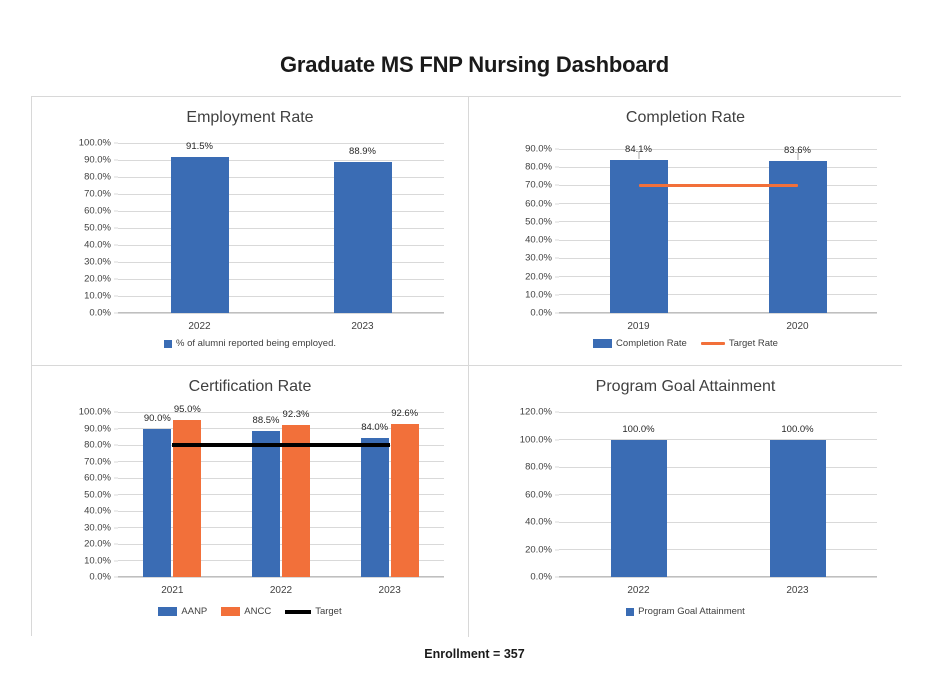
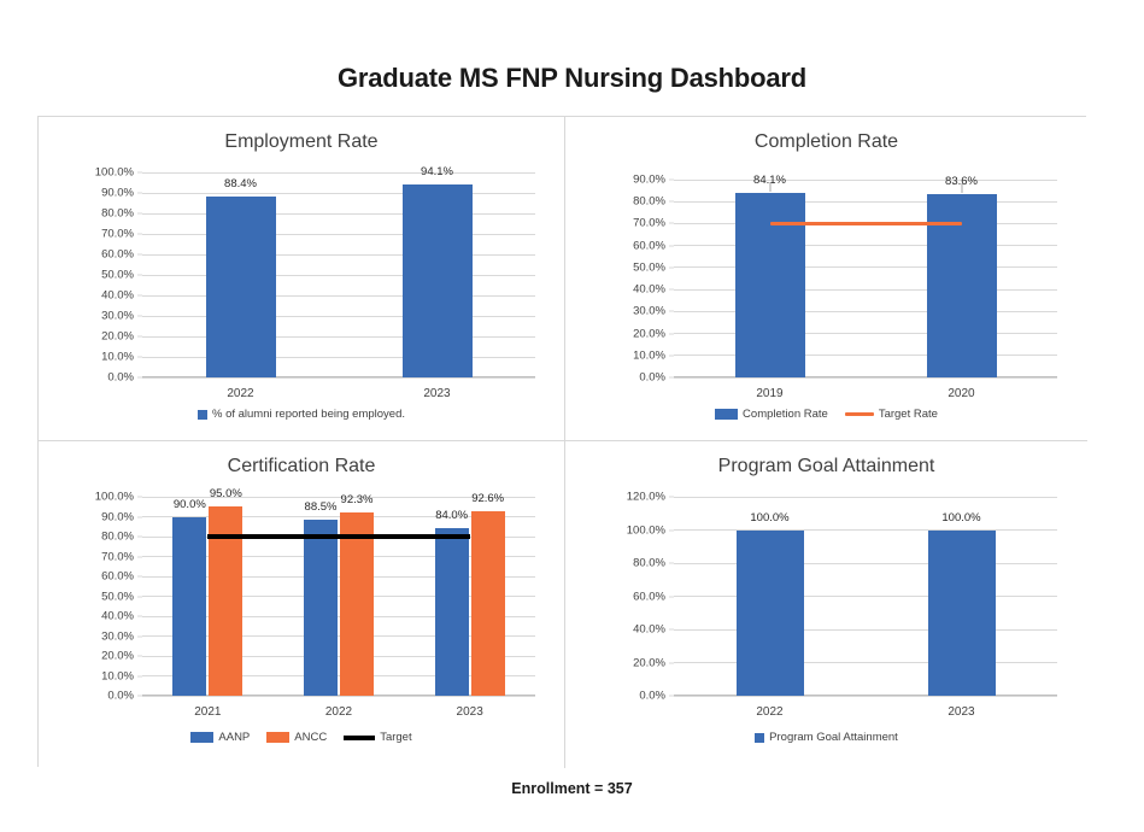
Employment Rate/2022: 91.5% -> 88.4%
Employment Rate/2023: 88.9% -> 94.1%
